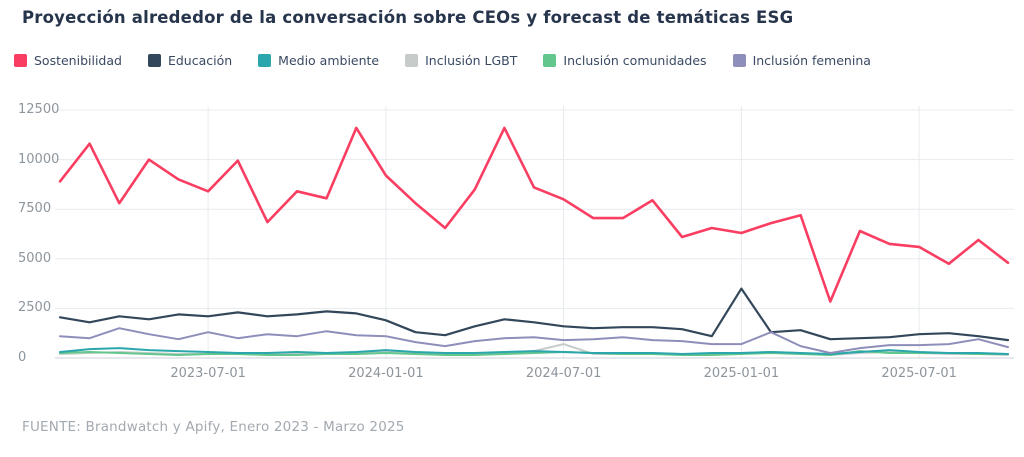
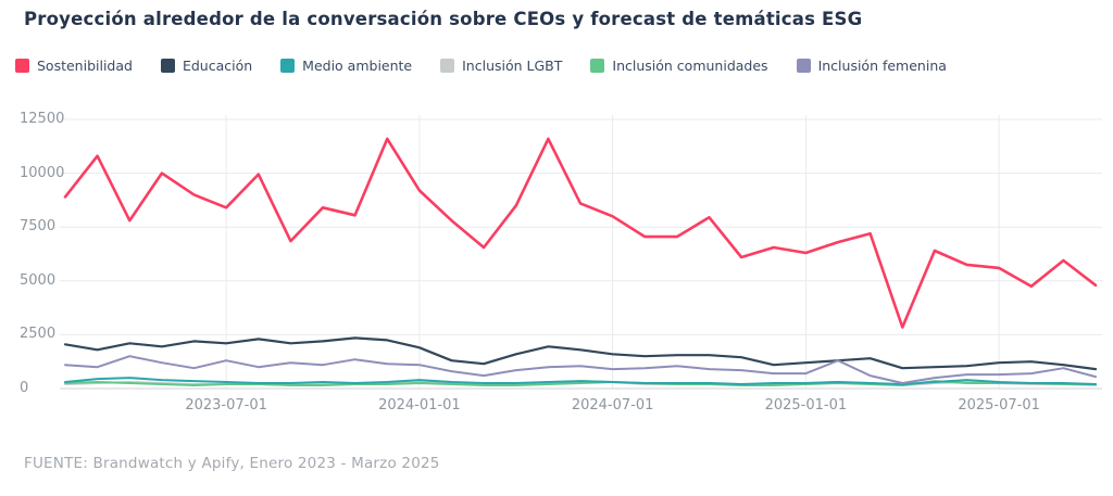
Inclusión LGBT/2024-07-01: 700 -> 300
Educación/2025-01-01: 3500 -> 1200
